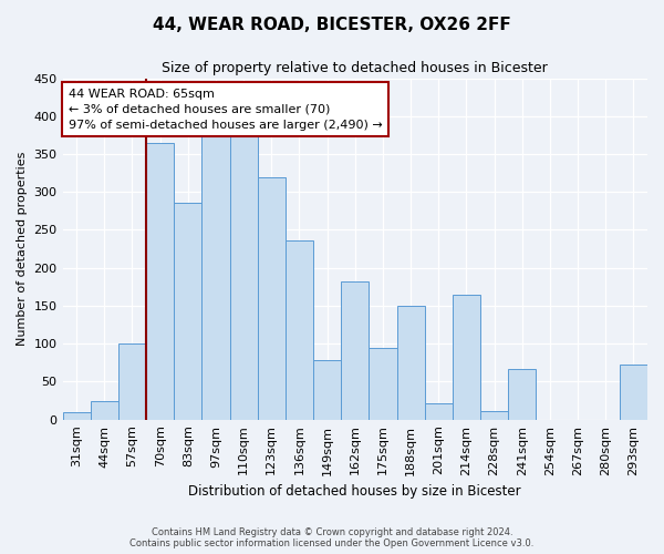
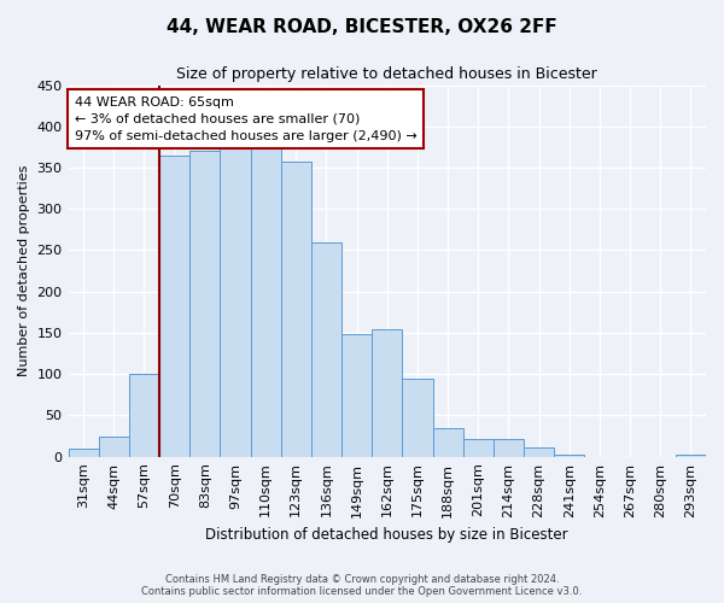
83sqm: 286 -> 370
123sqm: 320 -> 357
136sqm: 236 -> 260
149sqm: 78 -> 148
162sqm: 182 -> 155
188sqm: 150 -> 35
214sqm: 164 -> 22
241sqm: 66 -> 2
293sqm: 72 -> 2
